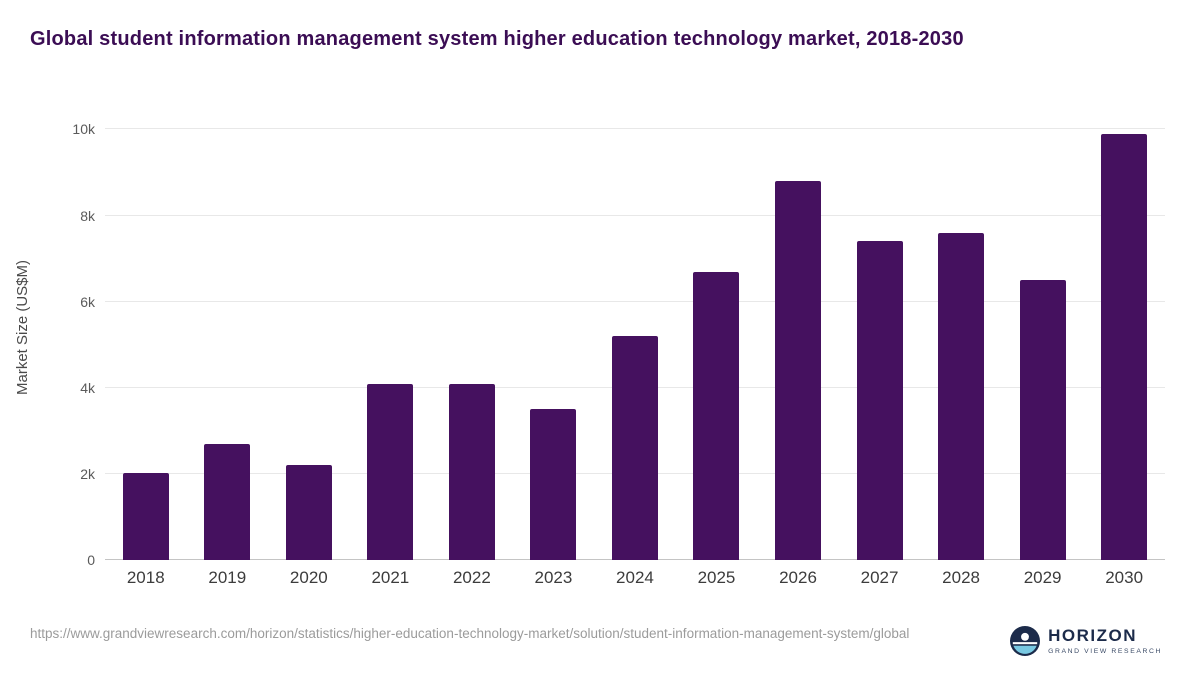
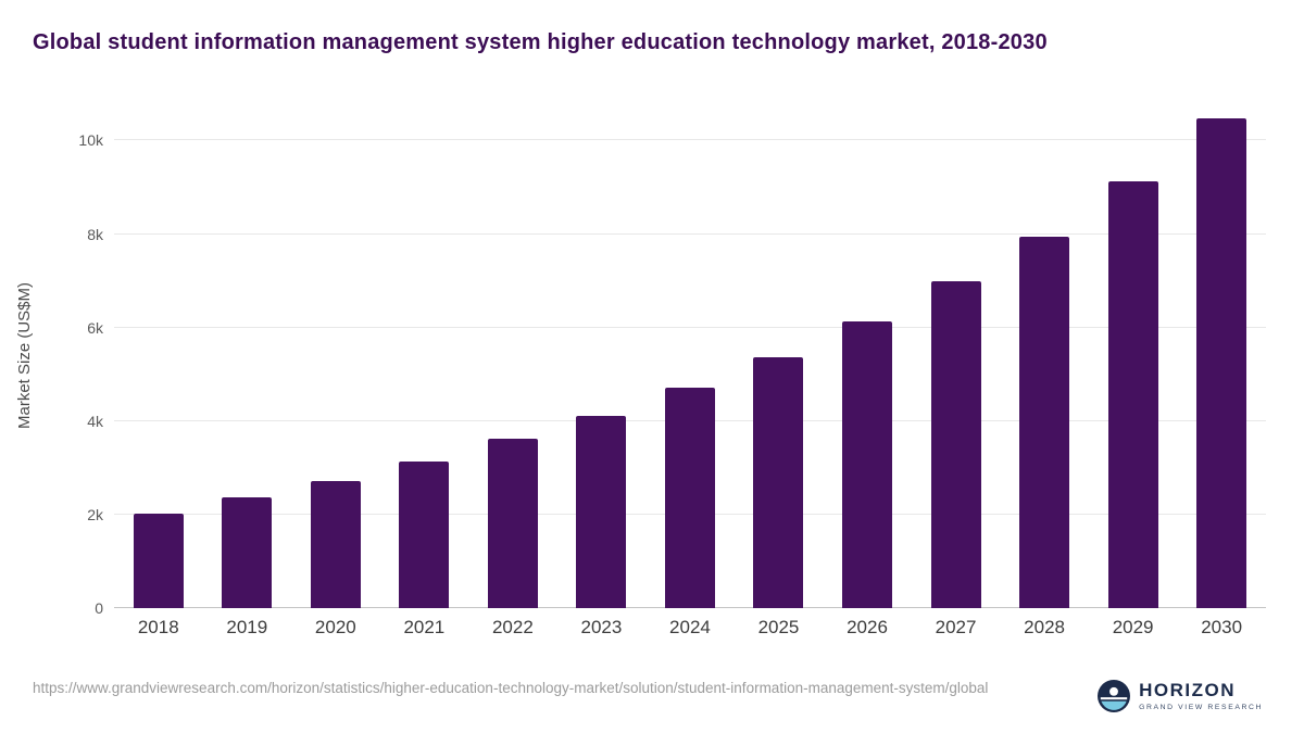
2019: 2.7k -> 2.4k
2020: 2.2k -> 2.7k
2021: 4.1k -> 3.1k
2022: 4.1k -> 3.6k
2023: 3.5k -> 4.1k
2024: 5.2k -> 4.7k
2025: 6.7k -> 5.4k
2026: 8.8k -> 6.1k
2027: 7.4k -> 7.0k
2028: 7.6k -> 8.0k
2029: 6.5k -> 9.1k
2030: 9.9k -> 10.5k
